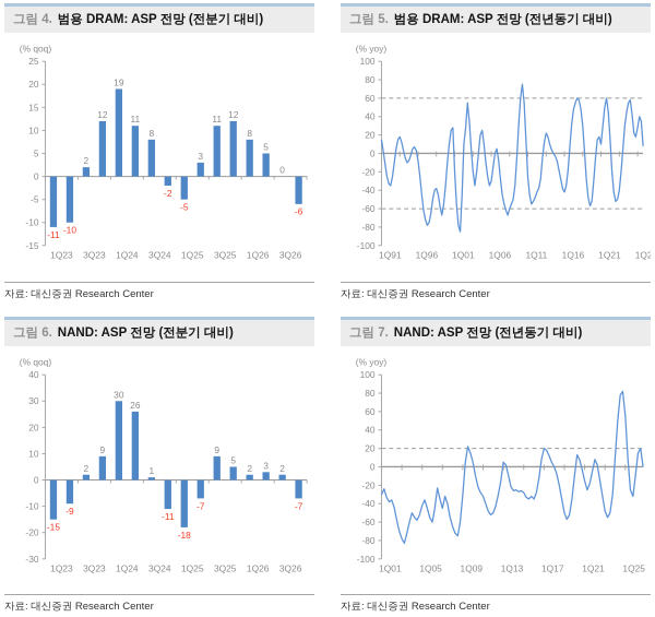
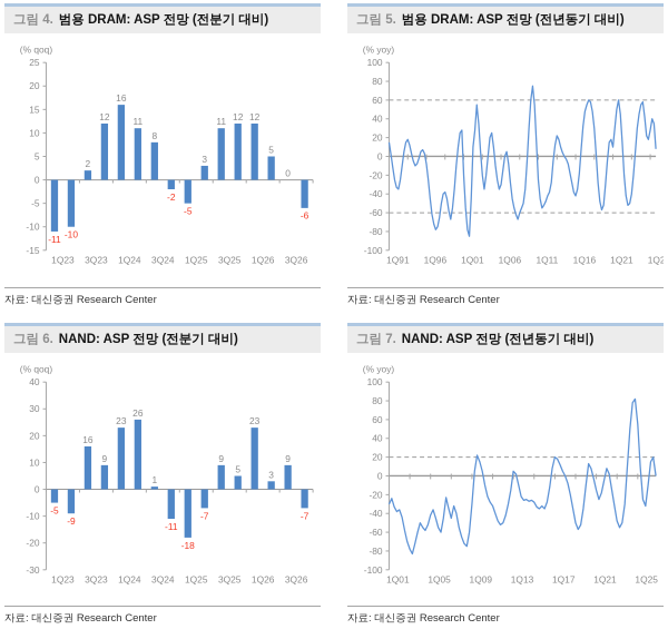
범용 DRAM: ASP 전망 (전분기 대비)/1Q24: 19 -> 16
범용 DRAM: ASP 전망 (전분기 대비)/1Q26: 8 -> 12
NAND: ASP 전망 (전분기 대비)/1Q23: -15 -> -5
NAND: ASP 전망 (전분기 대비)/3Q23: 2 -> 16
NAND: ASP 전망 (전분기 대비)/1Q24: 30 -> 23
NAND: ASP 전망 (전분기 대비)/1Q26: 2 -> 23
NAND: ASP 전망 (전분기 대비)/3Q26: 2 -> 9
